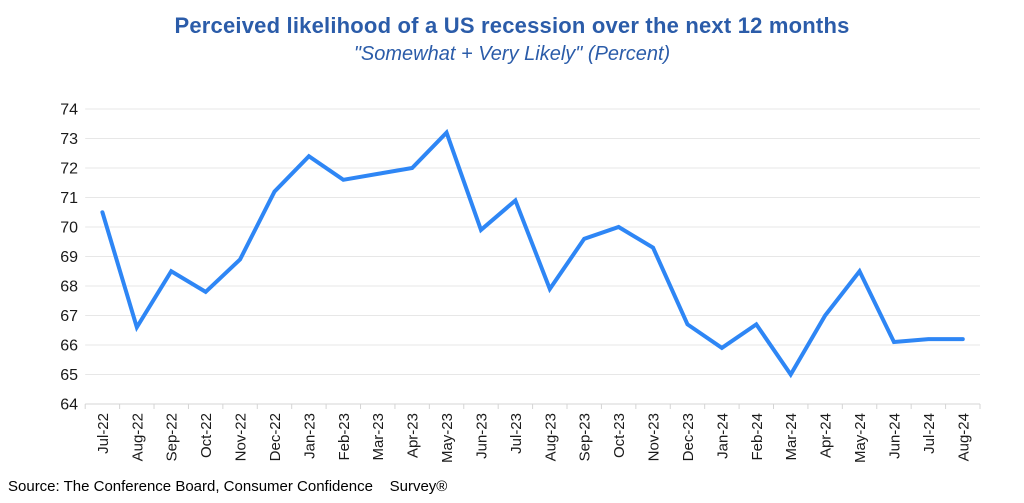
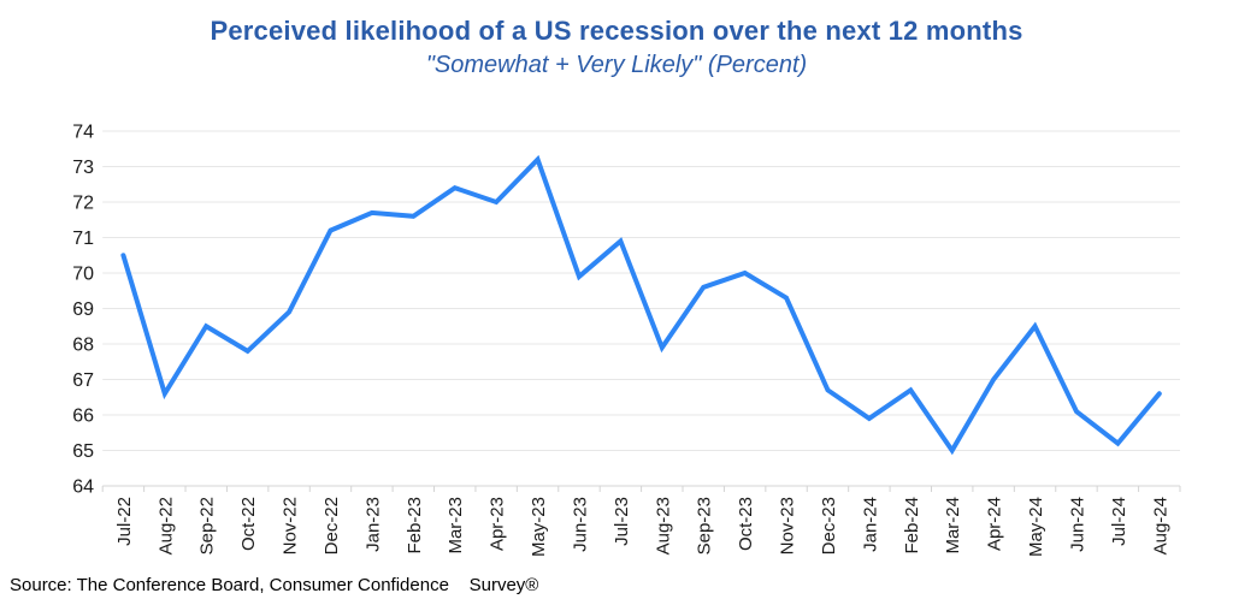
Jan-23: 72.4 -> 71.7
Mar-23: 71.8 -> 72.4
Jul-24: 66.2 -> 65.2
Aug-24: 66.2 -> 66.6
